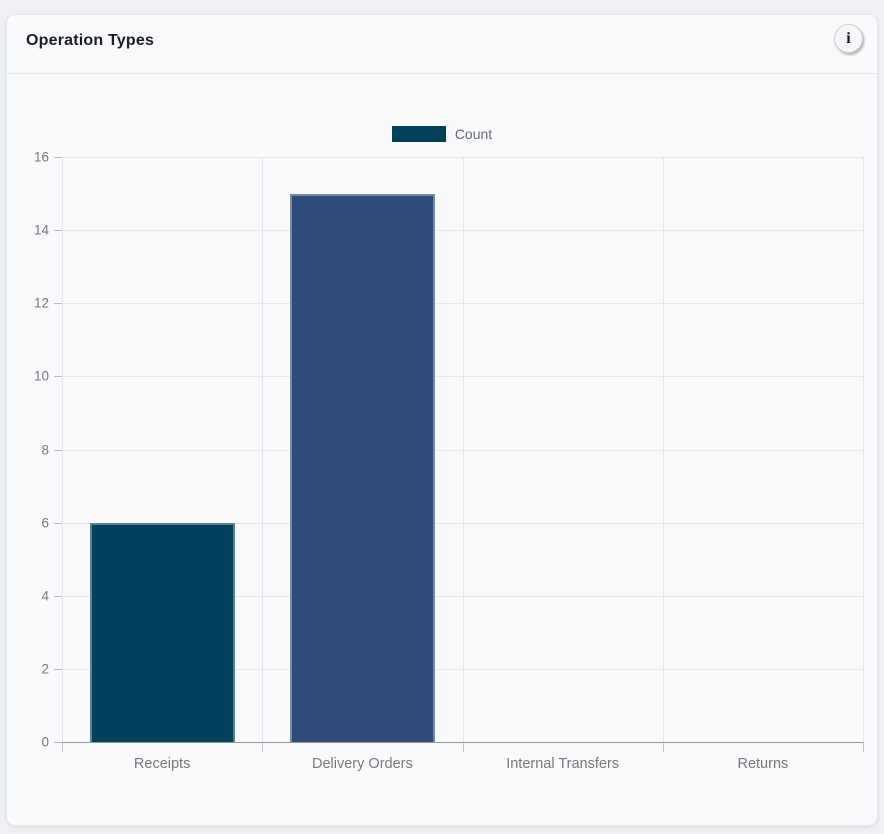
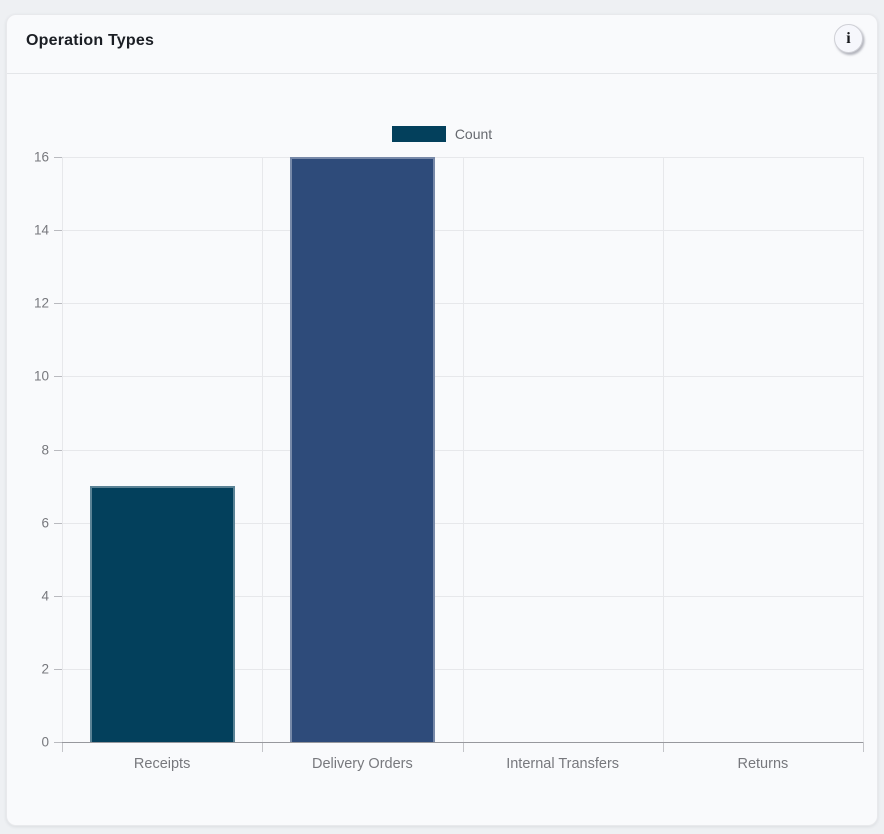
Receipts: 6 -> 7
Delivery Orders: 15 -> 16
